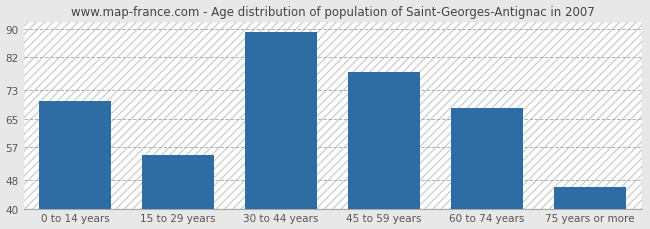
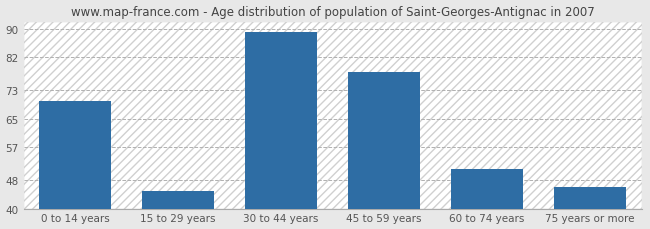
15 to 29 years: 55 -> 45
60 to 74 years: 68 -> 51
